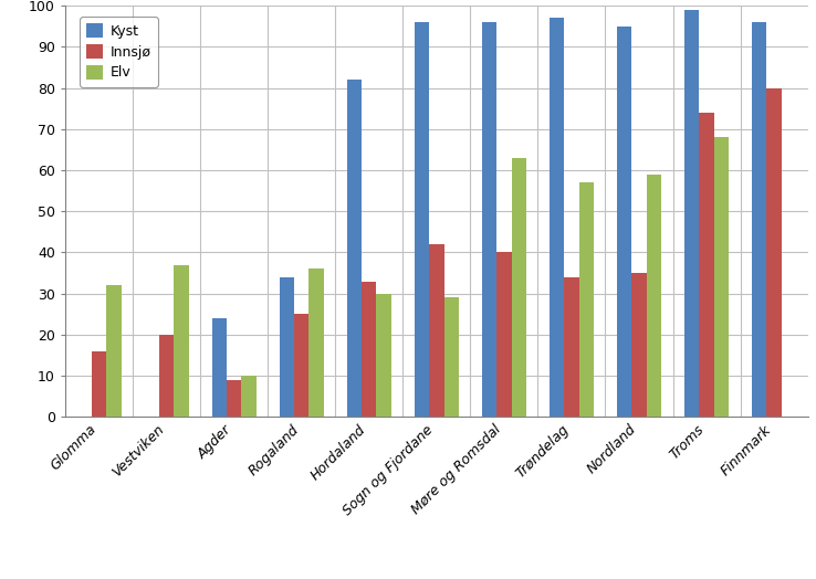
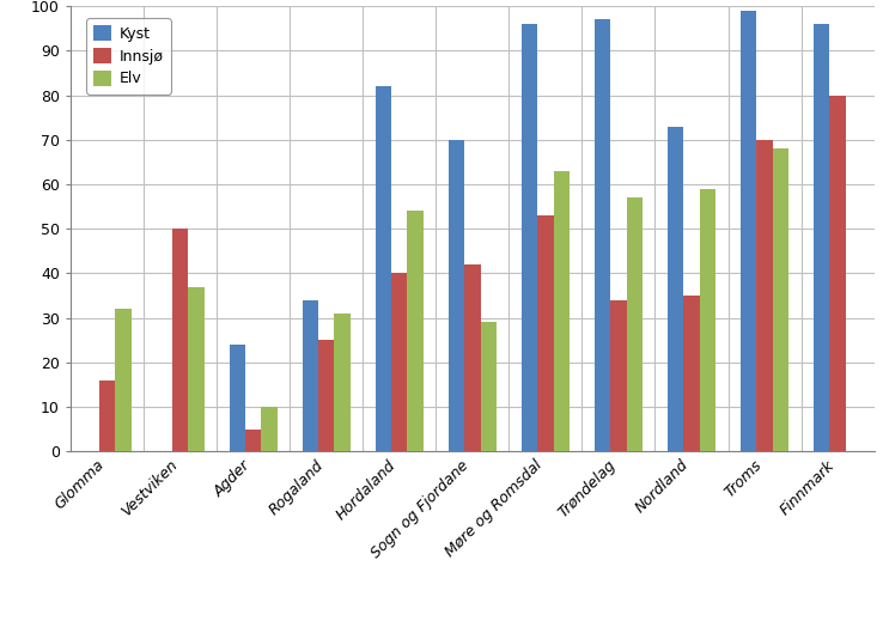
Innsjø/Vestviken: 20 -> 50
Innsjø/Agder: 9 -> 5
Elv/Rogaland: 36 -> 31
Innsjø/Hordaland: 33 -> 40
Elv/Hordaland: 30 -> 54
Kyst/Sogn og Fjordane: 96 -> 70
Innsjø/Møre og Romsdal: 40 -> 53
Kyst/Nordland: 95 -> 73
Innsjø/Troms: 74 -> 70
